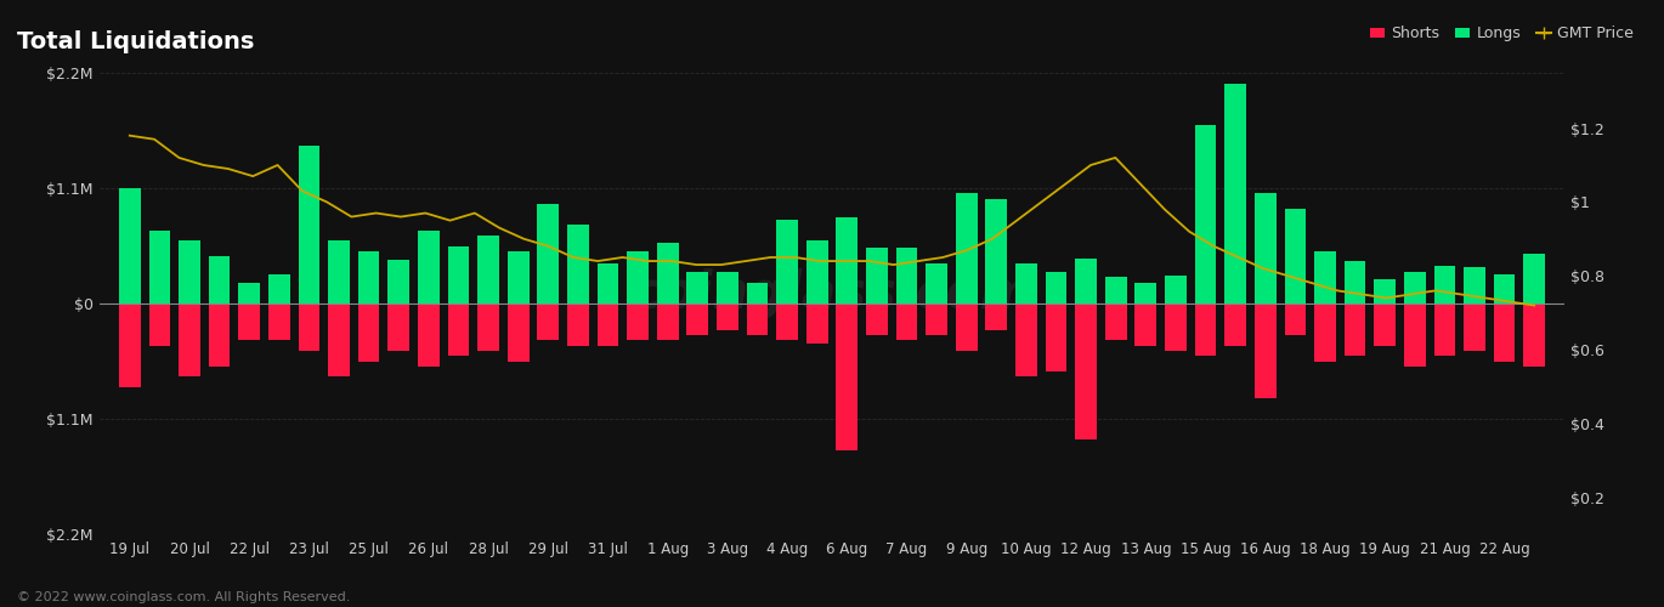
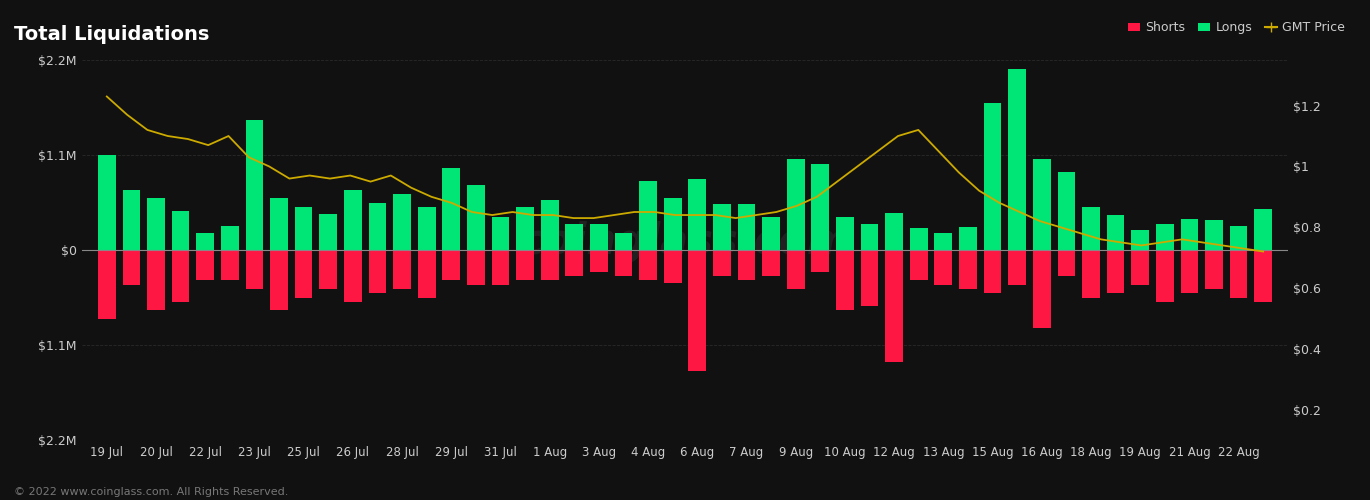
GMT Price/19 Jul: $1.18 -> $1.23
